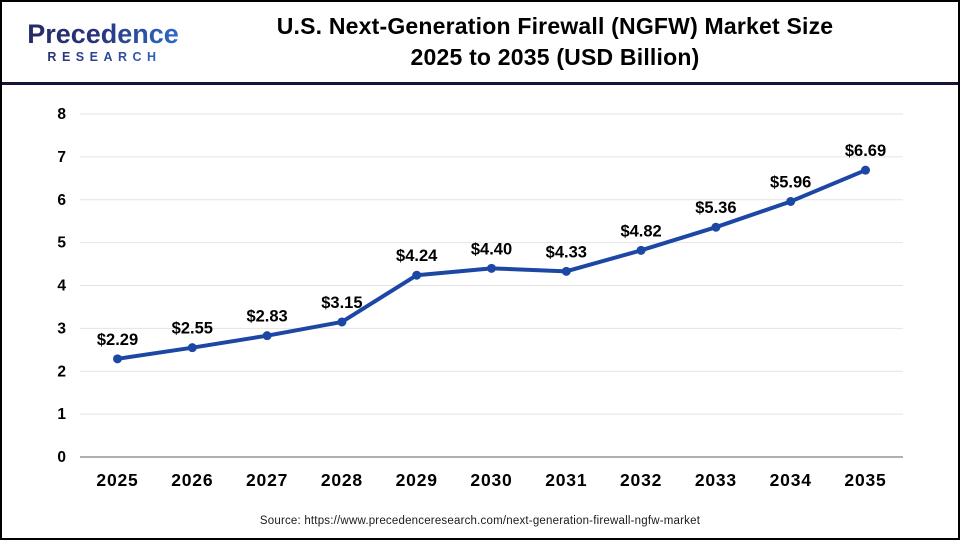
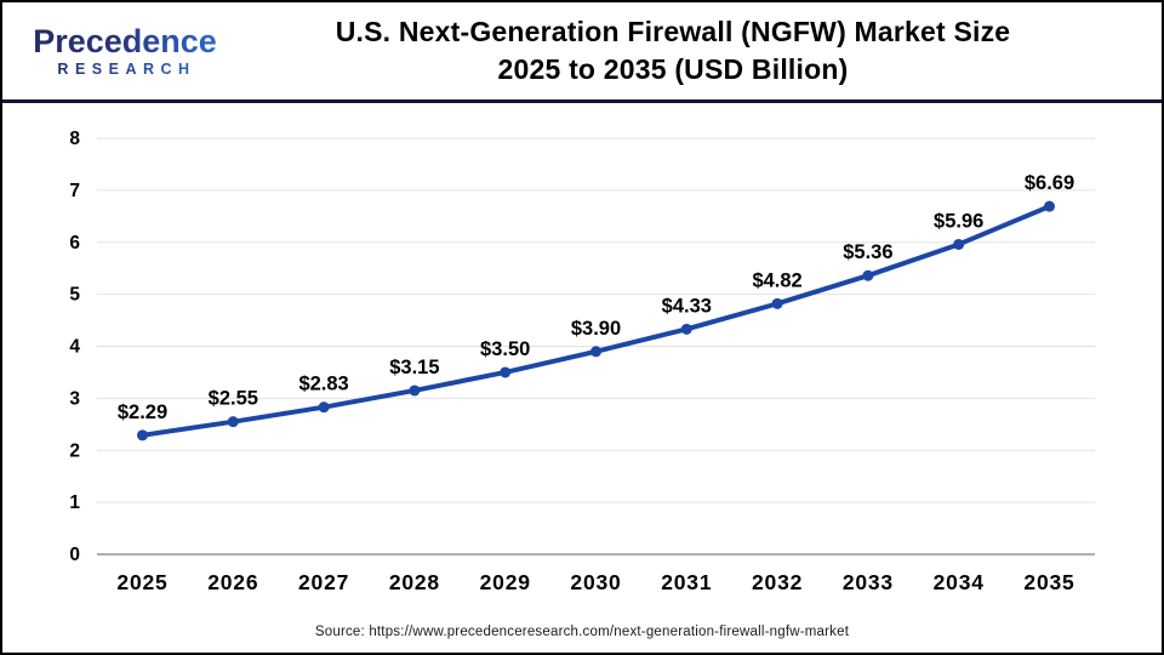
2029: $4.24 -> $3.50
2030: $4.40 -> $3.90
